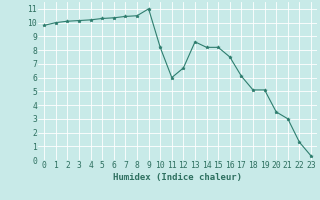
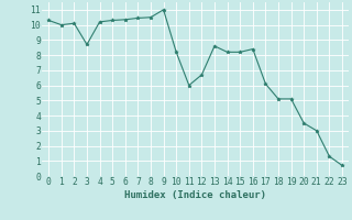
0: 9.8 -> 10.3
3: 10.2 -> 8.7
16: 7.5 -> 8.4
23: 0.3 -> 0.7
